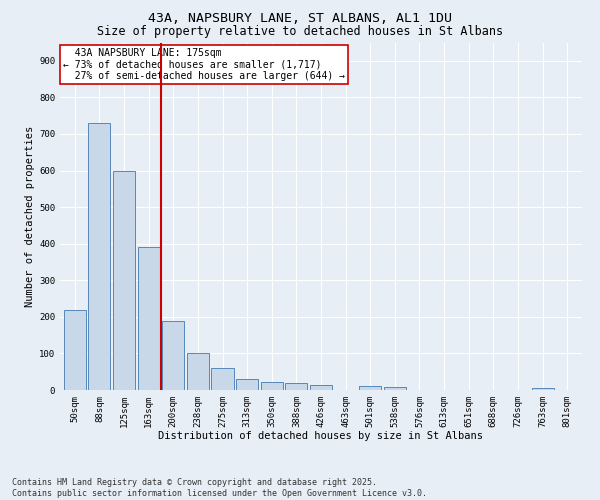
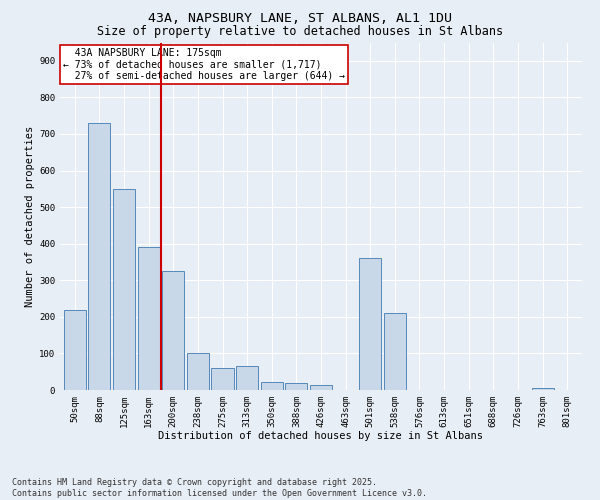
125sqm: 600 -> 550
200sqm: 190 -> 325
313sqm: 30 -> 65
501sqm: 10 -> 360
538sqm: 8 -> 210
